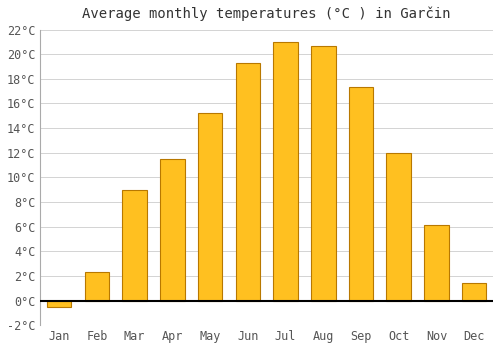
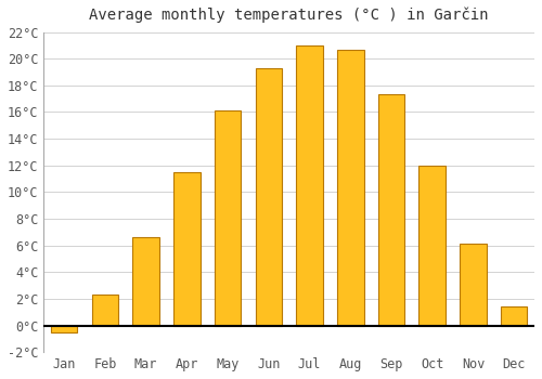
Mar: 9.0°C -> 6.6°C
May: 15.2°C -> 16.1°C
